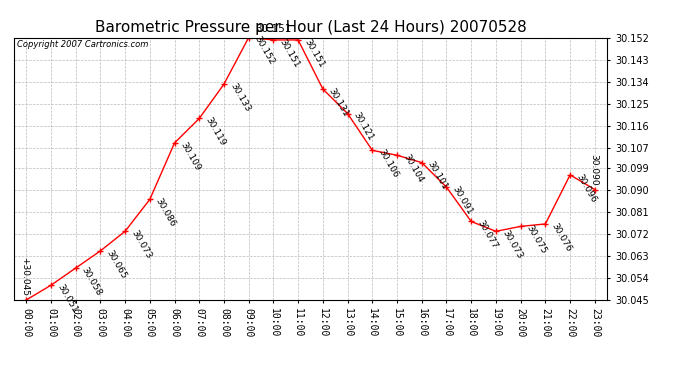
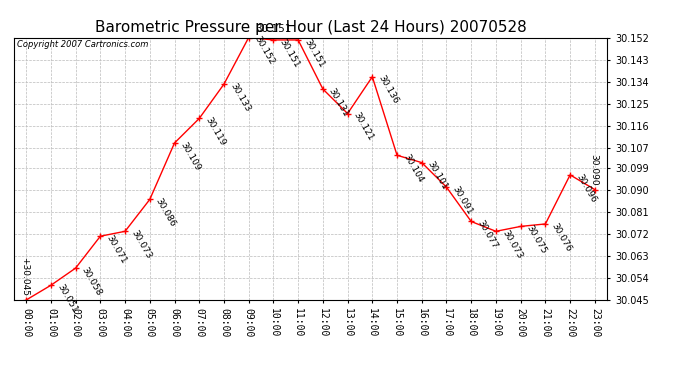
03:00: 30.065 -> 30.071
14:00: 30.106 -> 30.136
